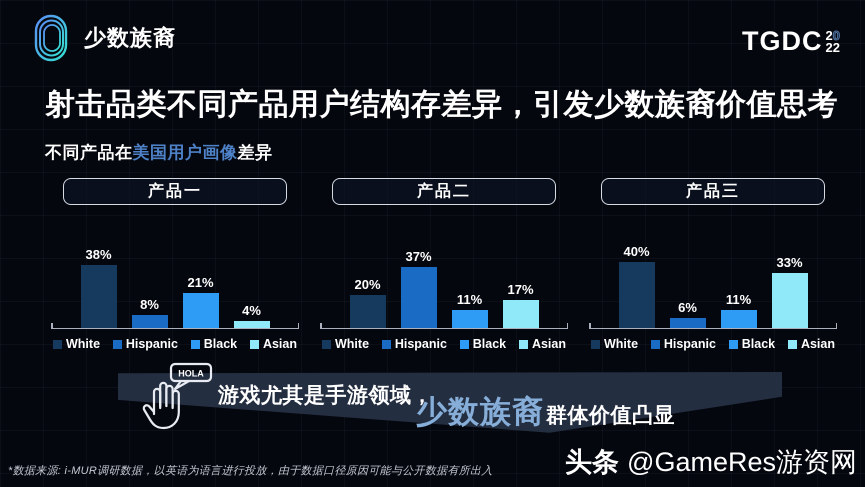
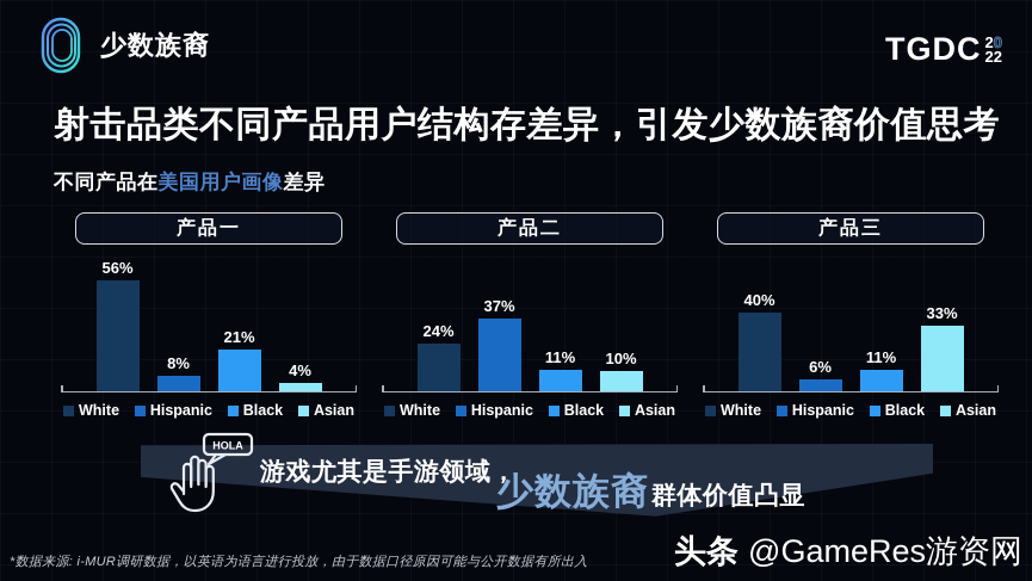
产品一/White: 38% -> 56%
产品二/White: 20% -> 24%
产品二/Asian: 17% -> 10%
